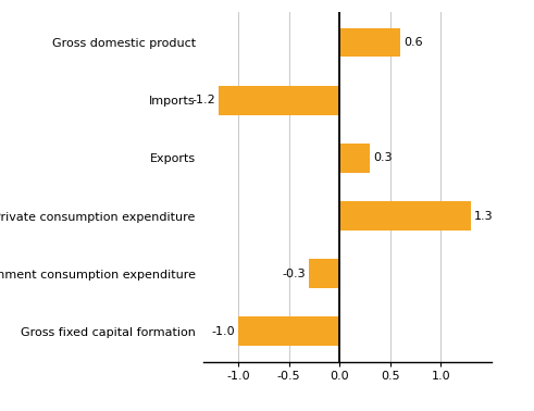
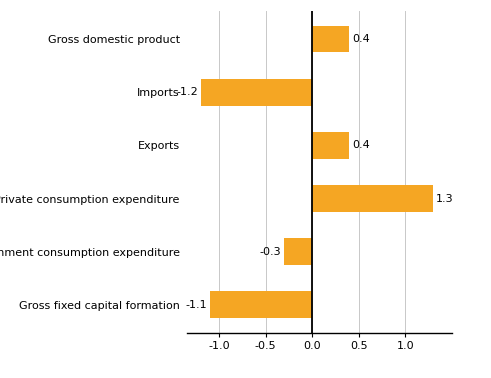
Gross domestic product: 0.6 -> 0.4
Exports: 0.3 -> 0.4
Gross fixed capital formation: -1.0 -> -1.1
